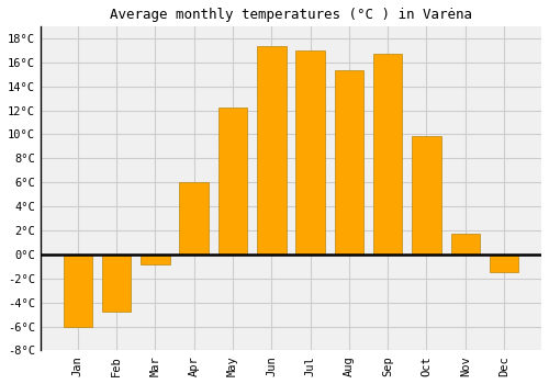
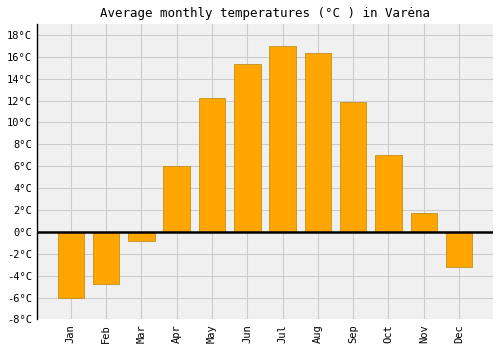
Jun: 17.3°C -> 15.3°C
Aug: 15.3°C -> 16.3°C
Sep: 16.7°C -> 11.9°C
Oct: 9.9°C -> 7.0°C
Dec: -1.5°C -> -3.2°C
